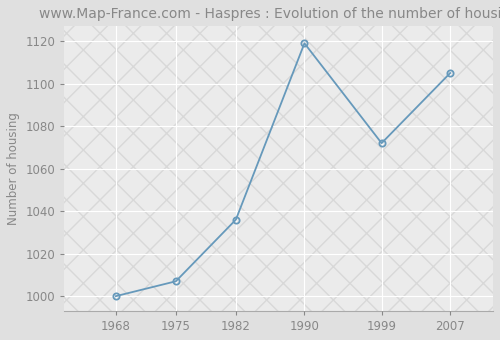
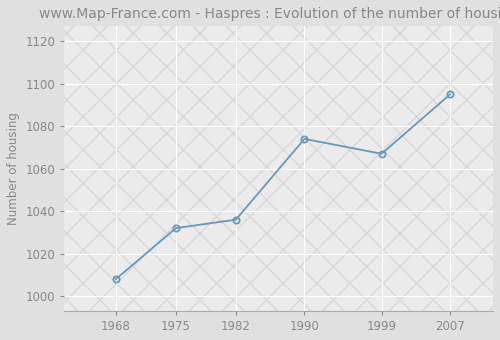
1968: 1000 -> 1008
1975: 1007 -> 1032
1990: 1119 -> 1074
1999: 1072 -> 1067
2007: 1105 -> 1095
